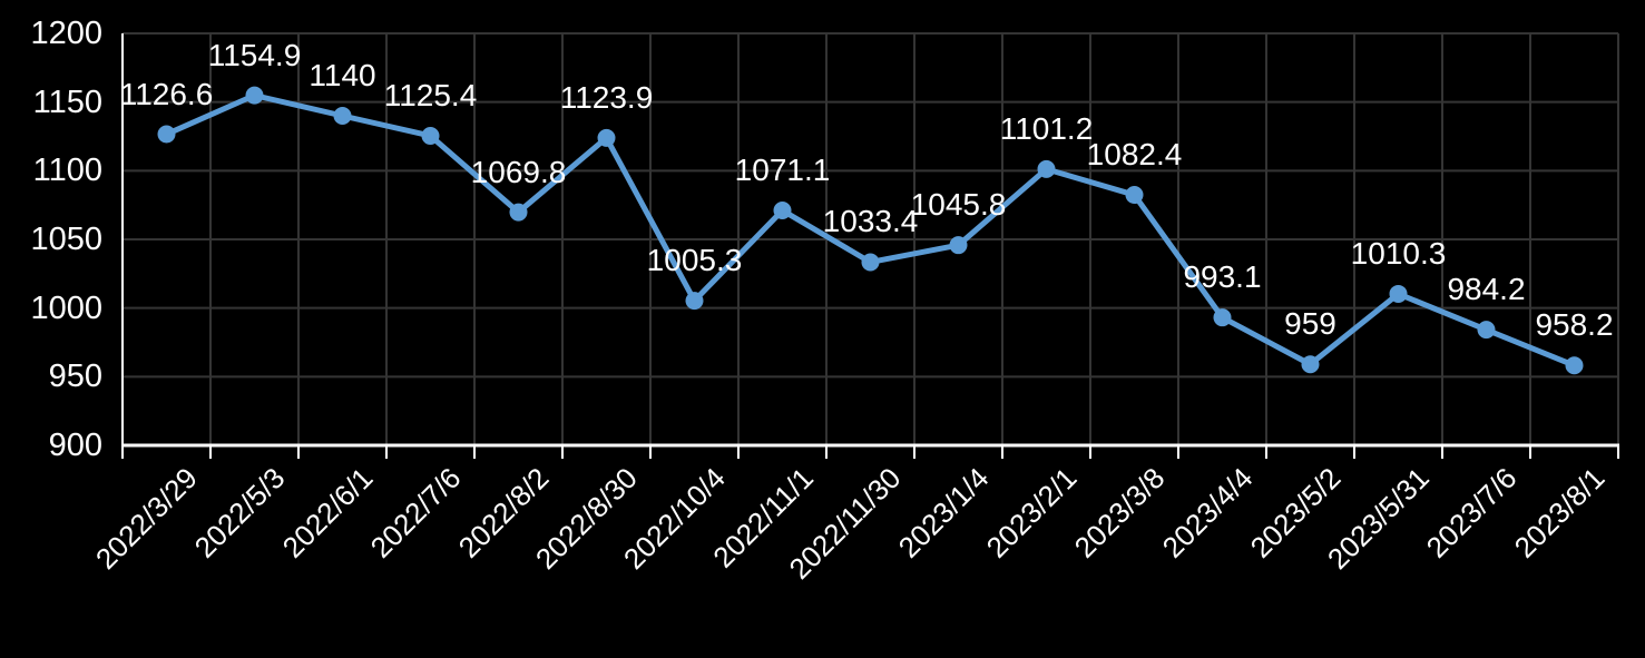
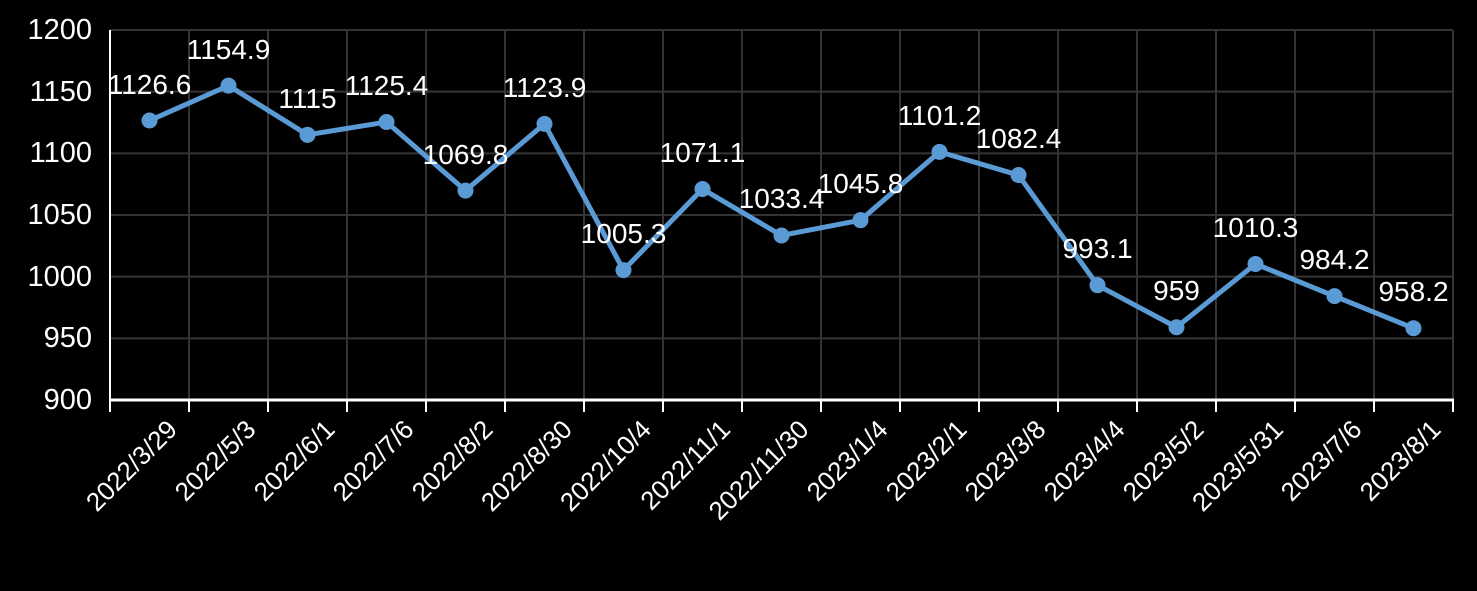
2022/6/1: 1140 -> 1115
